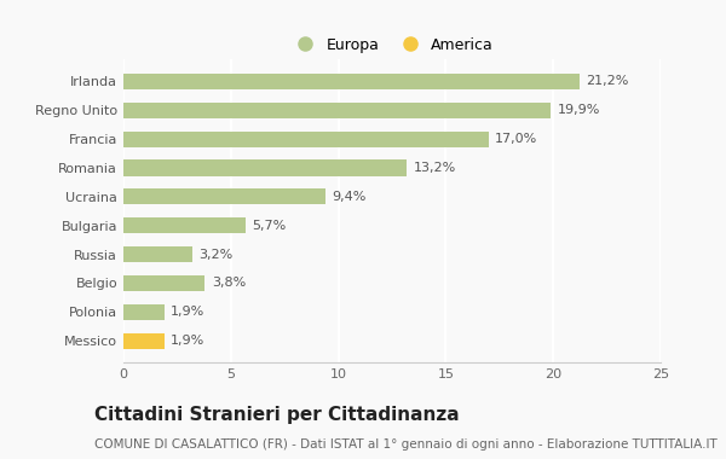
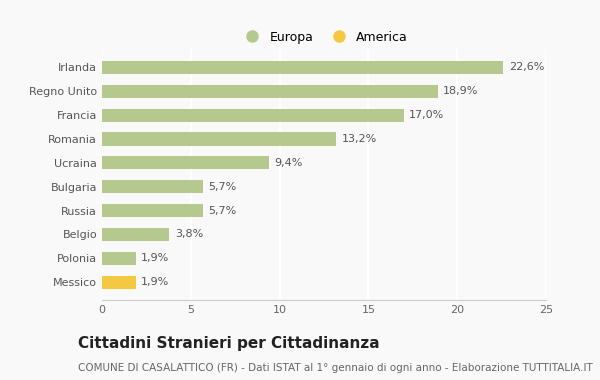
Irlanda: 21,2% -> 22,6%
Regno Unito: 19,9% -> 18,9%
Russia: 3,2% -> 5,7%
